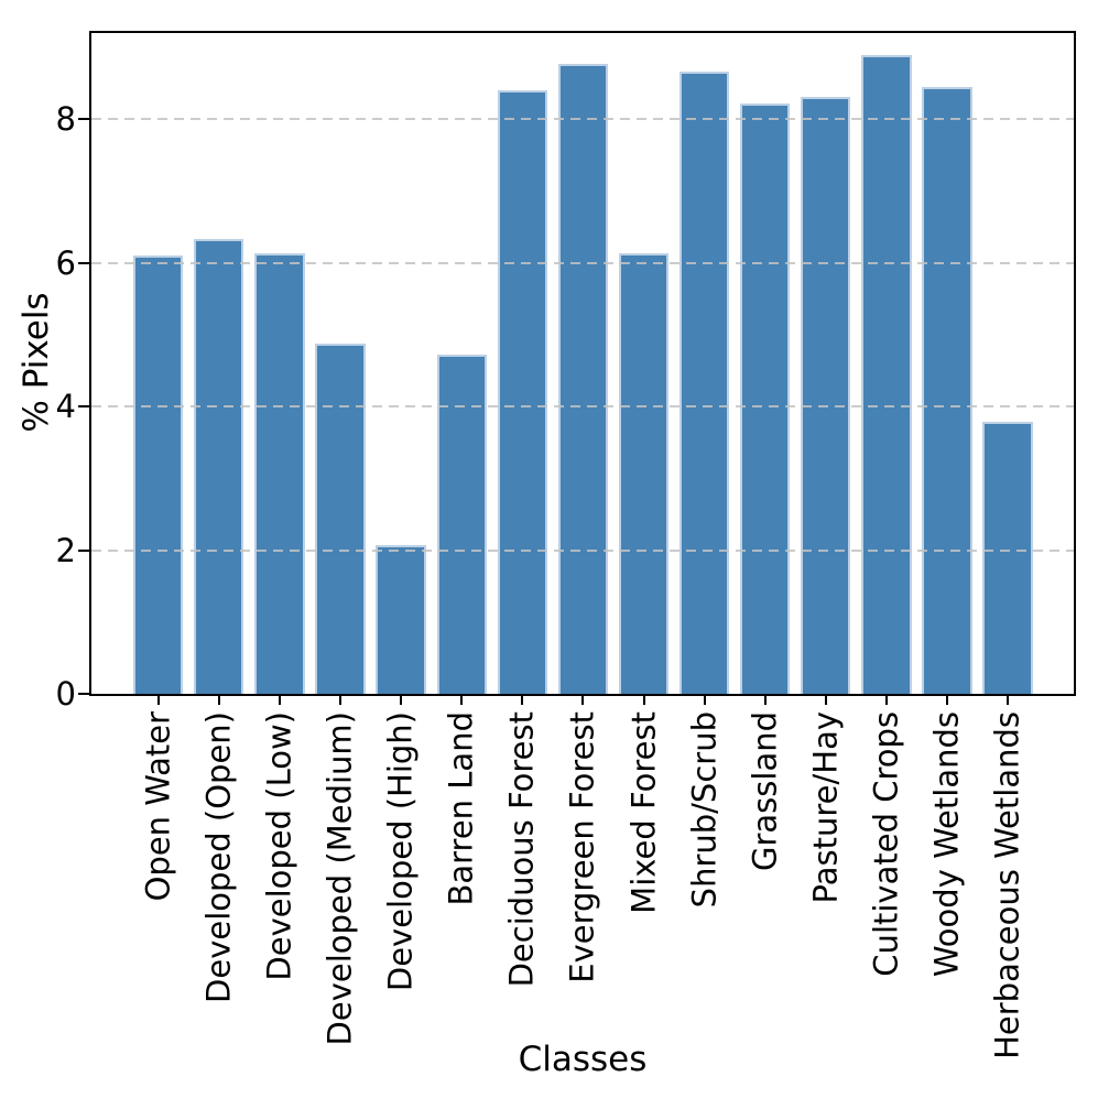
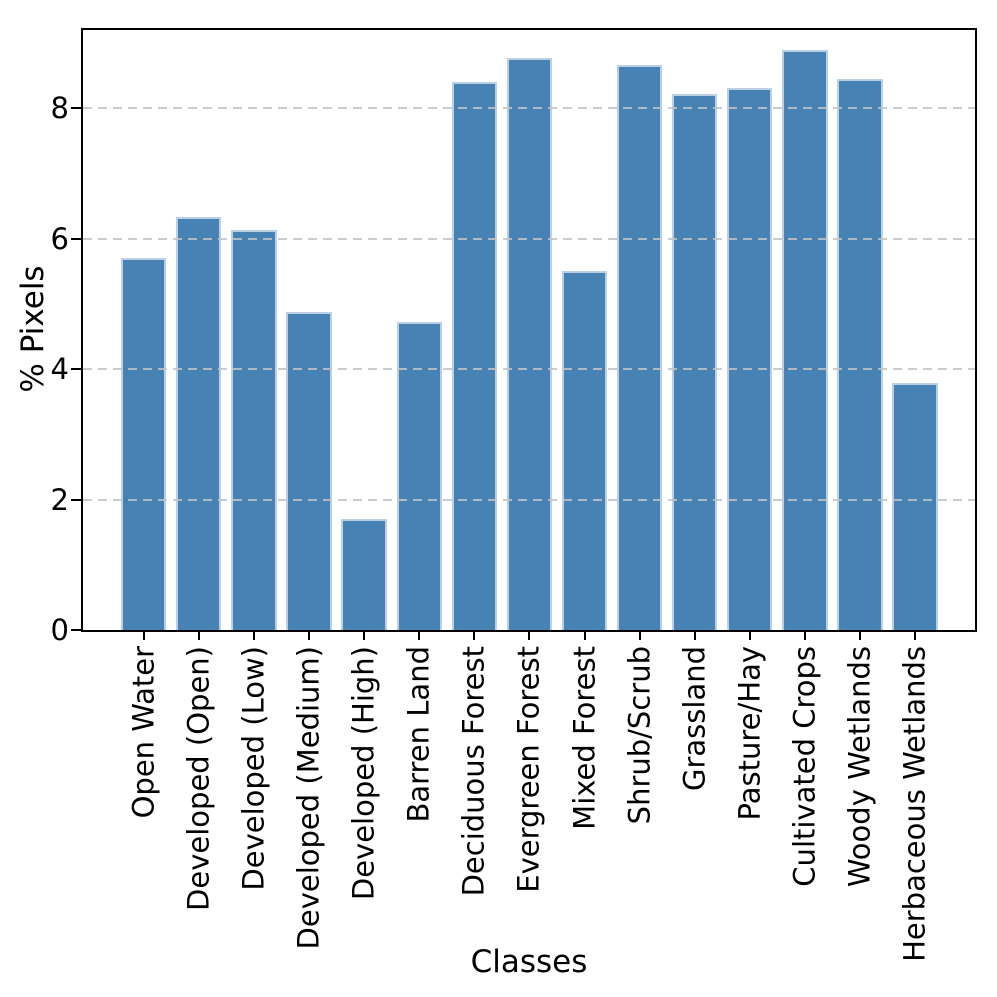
Open Water: 6.1 -> 5.7
Developed (High): 2.1 -> 1.7
Mixed Forest: 6.1 -> 5.5
